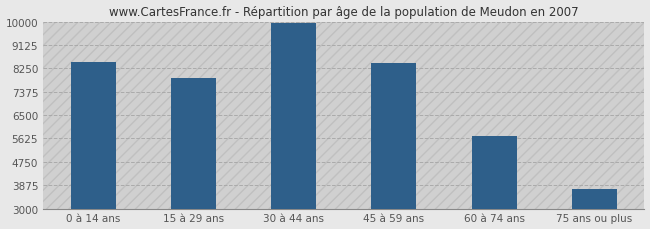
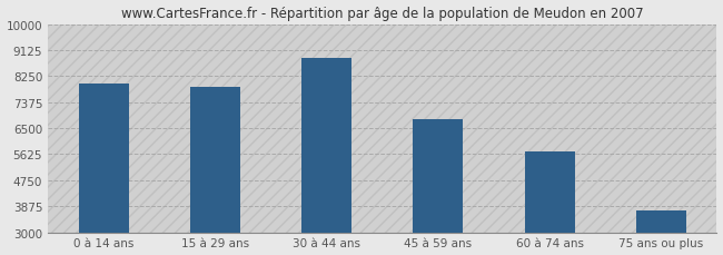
0 à 14 ans: 8500 -> 8000
30 à 44 ans: 9950 -> 8850
45 à 59 ans: 8450 -> 6800
